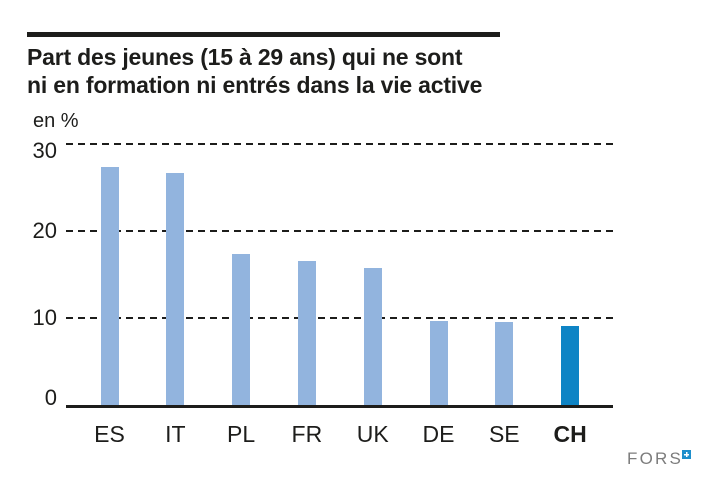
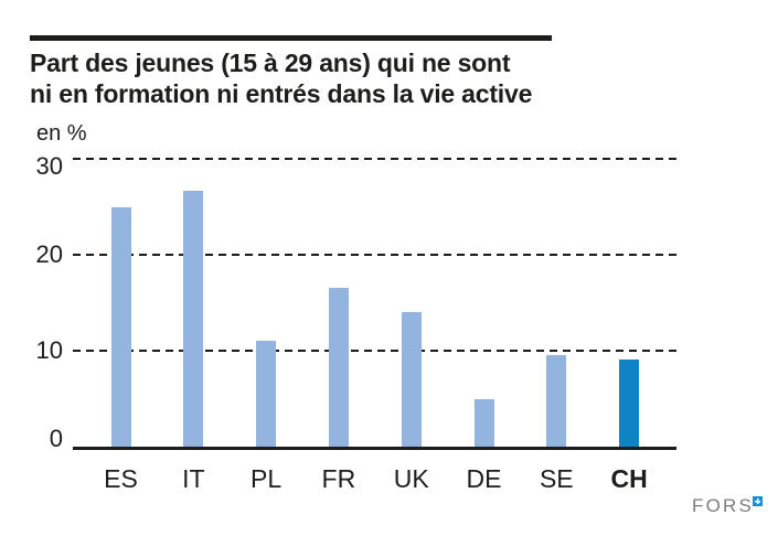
ES: 27 -> 25
PL: 17 -> 11
UK: 16 -> 14
DE: 10 -> 5
